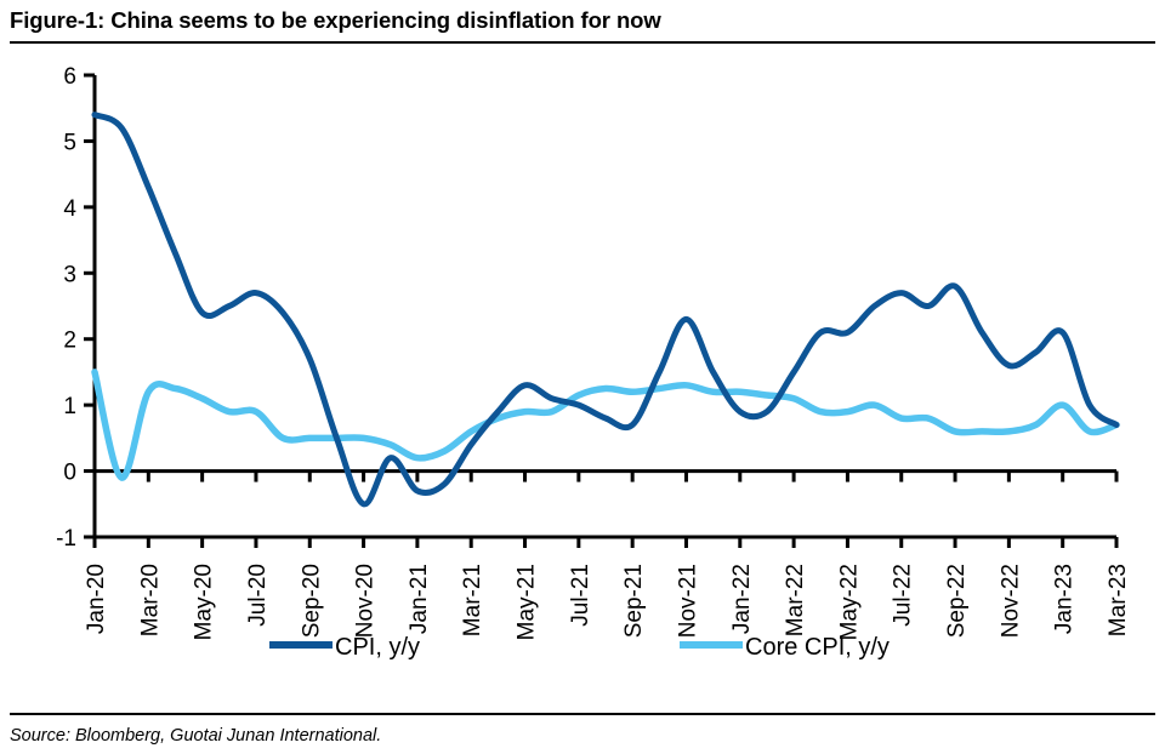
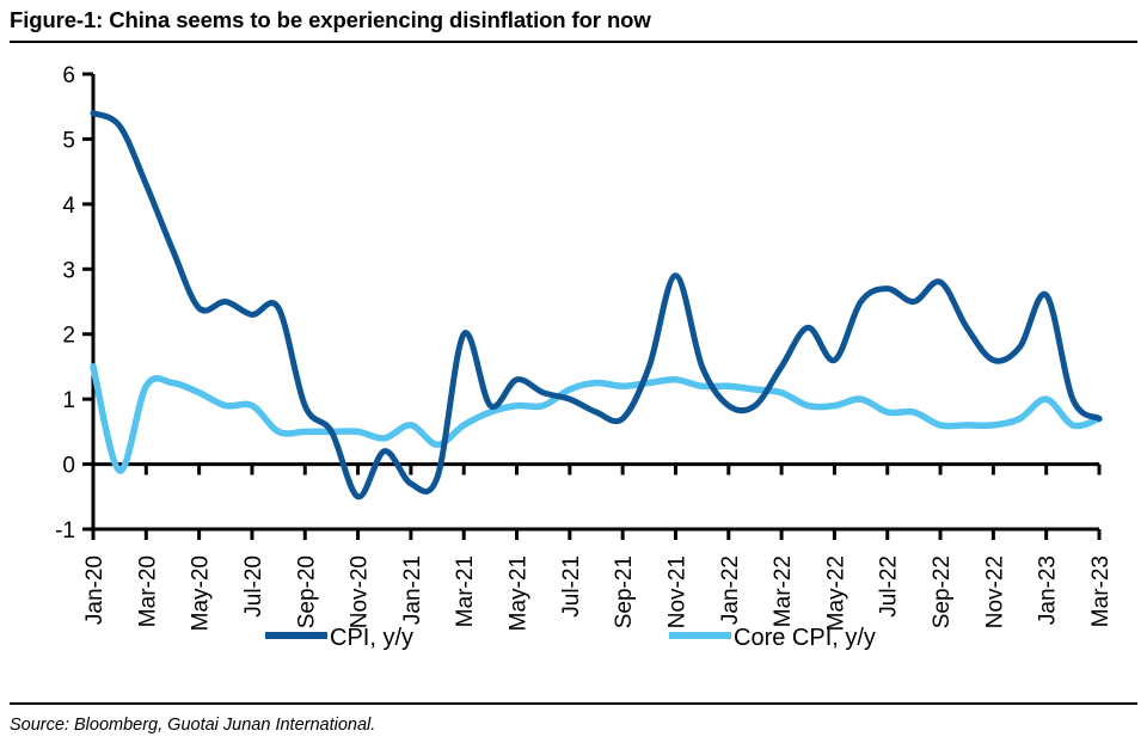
CPI, y/y/Jul-20: 2.7 -> 2.3
CPI, y/y/Sep-20: 1.7 -> 0.9
Core CPI, y/y/Jan-21: 0.2 -> 0.6
CPI, y/y/Mar-21: 0.4 -> 2.0
CPI, y/y/Nov-21: 2.3 -> 2.9
CPI, y/y/May-22: 2.1 -> 1.6
CPI, y/y/Jan-23: 2.1 -> 2.6
